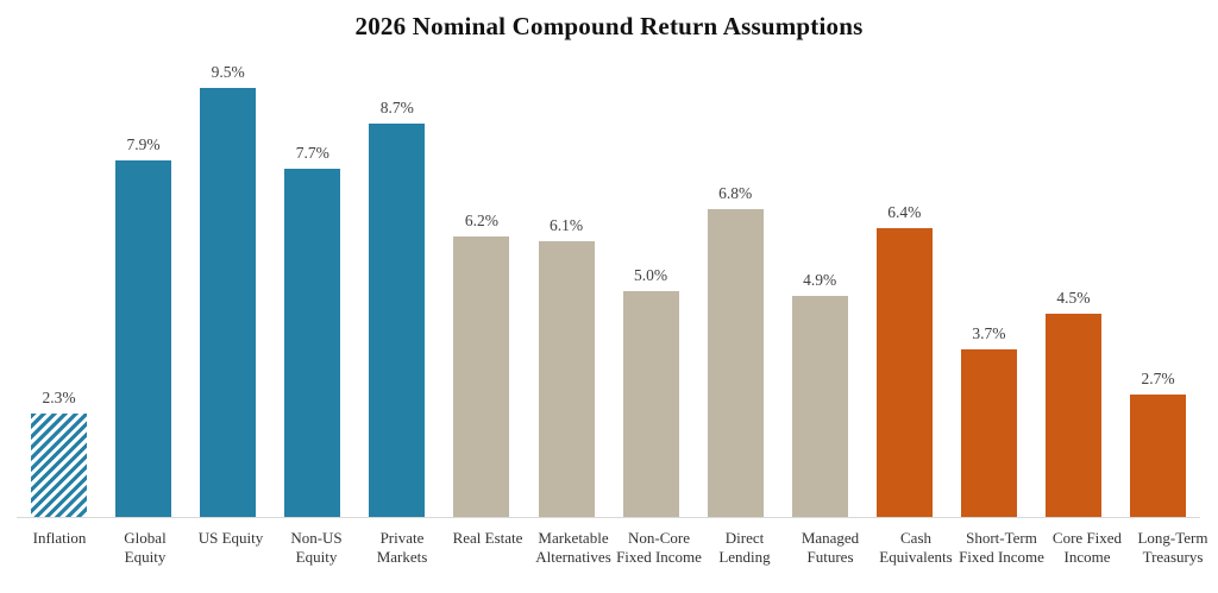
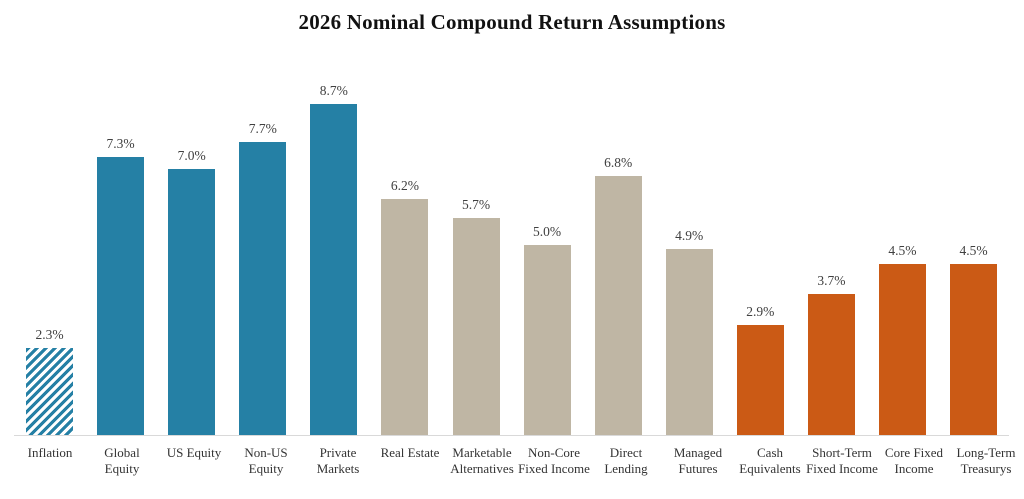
Global Equity: 7.9% -> 7.3%
US Equity: 9.5% -> 7.0%
Marketable Alternatives: 6.1% -> 5.7%
Cash Equivalents: 6.4% -> 2.9%
Long-Term Treasurys: 2.7% -> 4.5%
